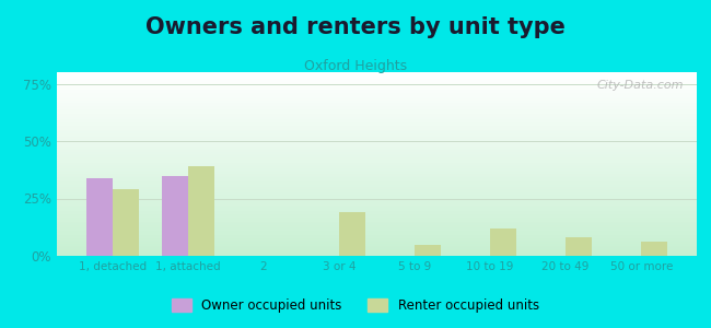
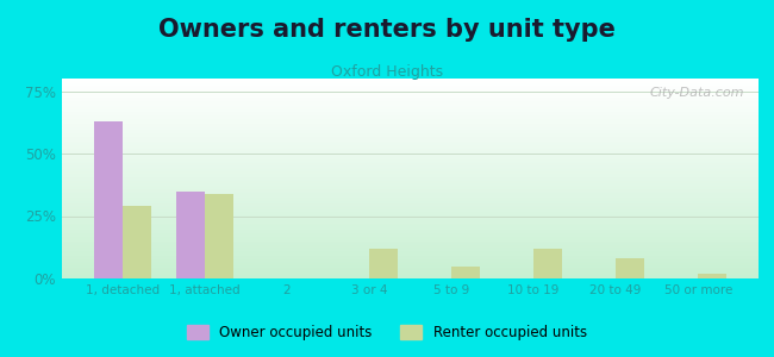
Owner occupied units/1, detached: 34% -> 63%
Renter occupied units/1, attached: 39% -> 34%
Renter occupied units/3 or 4: 19% -> 12%
Renter occupied units/50 or more: 6% -> 2%
